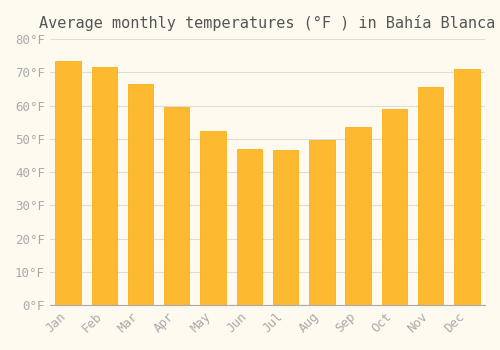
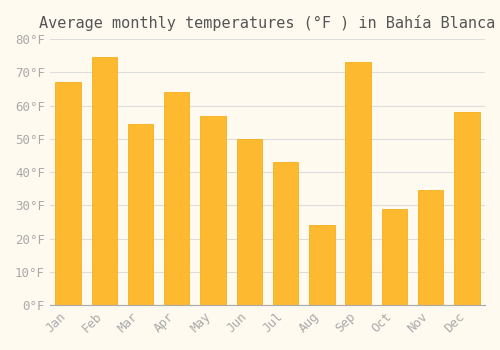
Jan: 73.5°F -> 67.0°F
Feb: 71.5°F -> 74.5°F
Mar: 66.5°F -> 54.5°F
Apr: 59.5°F -> 64.0°F
May: 52.5°F -> 57.0°F
Jun: 47.0°F -> 50.0°F
Jul: 46.5°F -> 43.0°F
Aug: 49.5°F -> 24.0°F
Sep: 53.5°F -> 73.0°F
Oct: 59.0°F -> 29.0°F
Nov: 65.5°F -> 34.5°F
Dec: 71.0°F -> 58.0°F
